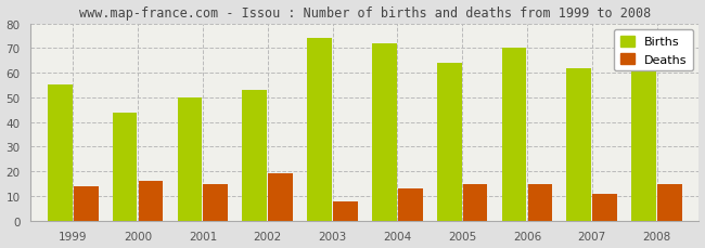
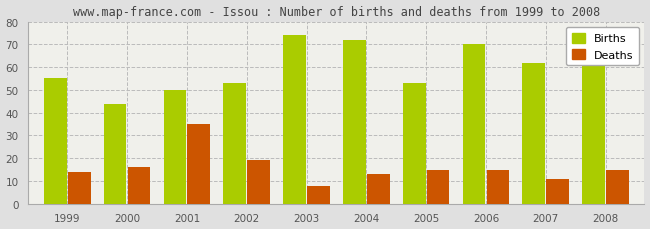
Deaths/2001: 15 -> 35
Births/2005: 64 -> 53
